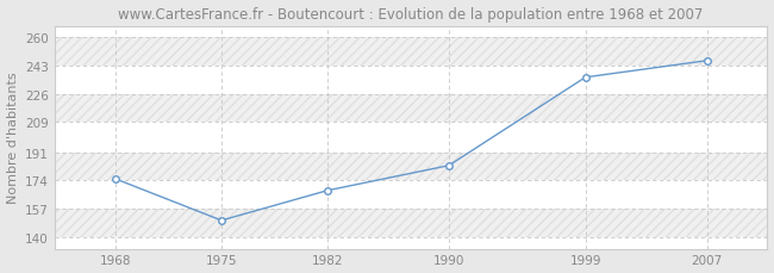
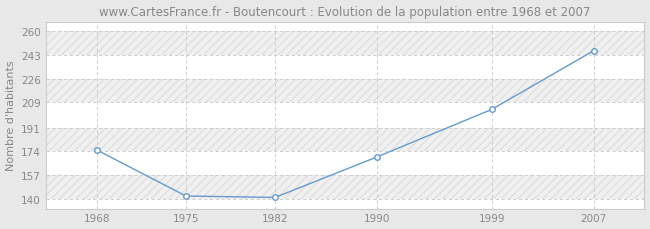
1975: 150 -> 142
1982: 168 -> 141
1990: 183 -> 170
1999: 236 -> 204
